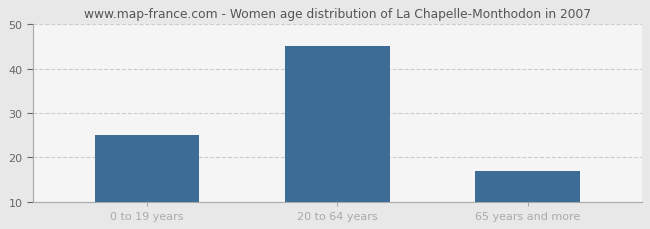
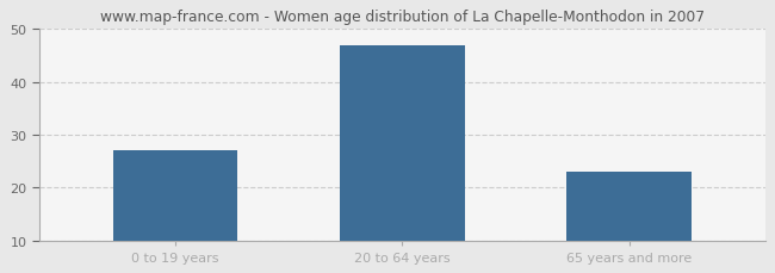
0 to 19 years: 25 -> 27
20 to 64 years: 45 -> 47
65 years and more: 17 -> 23
